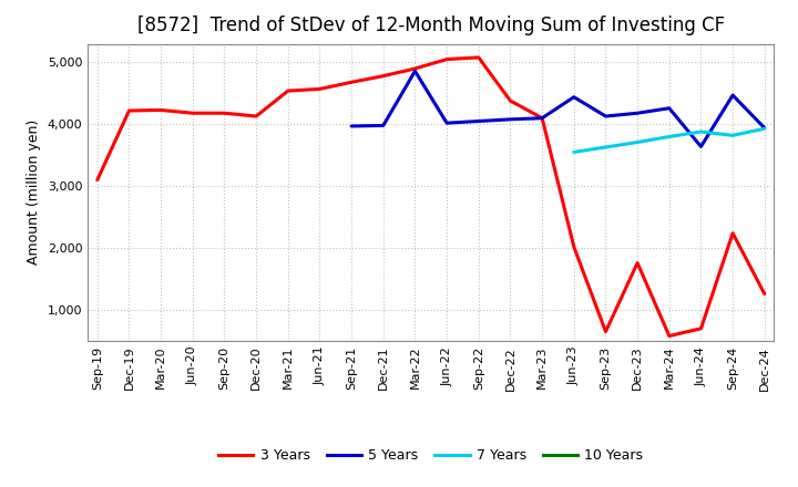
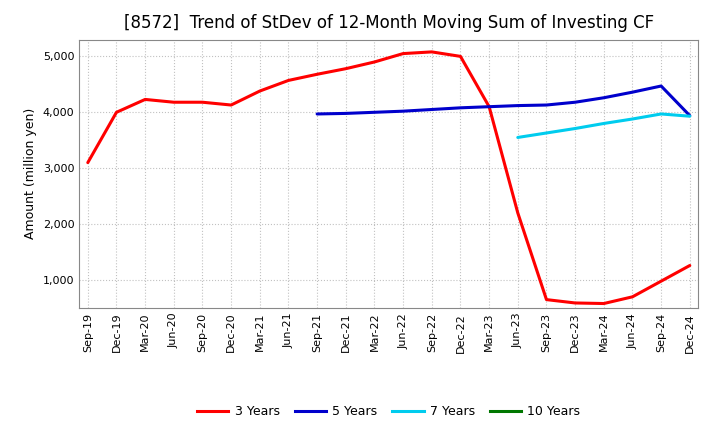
3 Years/Dec-19: 4,220 -> 4,000
3 Years/Mar-21: 4,540 -> 4,380
5 Years/Mar-22: 4,860 -> 4,000
3 Years/Dec-22: 4,380 -> 5,000
3 Years/Jun-23: 2,020 -> 2,200
5 Years/Jun-23: 4,440 -> 4,120
3 Years/Dec-23: 1,760 -> 590
5 Years/Jun-24: 3,640 -> 4,360
3 Years/Sep-24: 2,240 -> 980
7 Years/Sep-24: 3,820 -> 3,970
